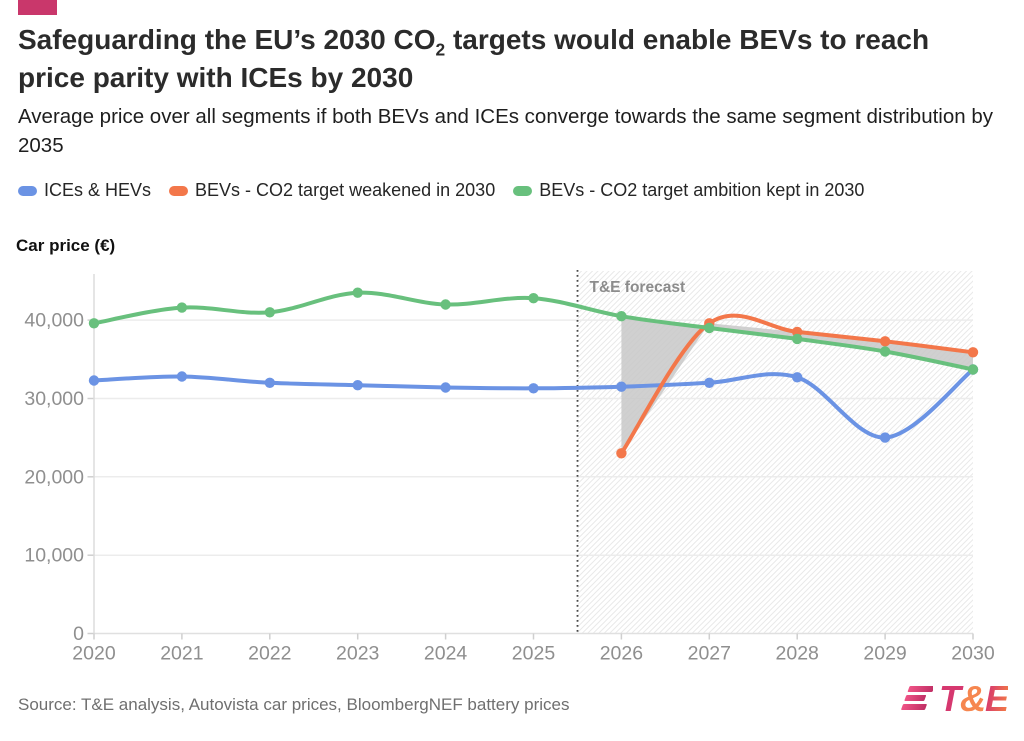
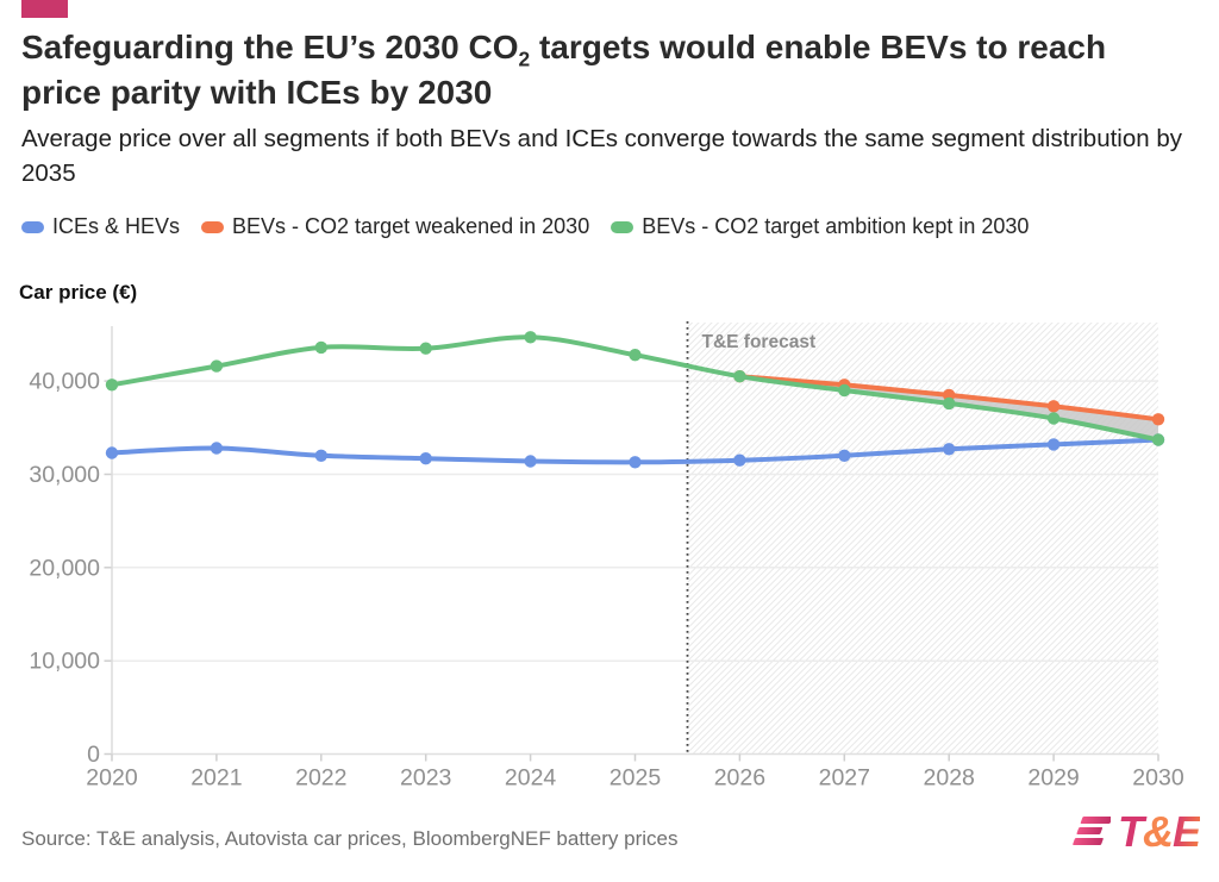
BEVs - CO2 target ambition kept in 2030/2022: 41000 -> 44000
BEVs - CO2 target ambition kept in 2030/2024: 42000 -> 45000
BEVs - CO2 target weakened in 2030/2026: 23000 -> 40000
ICEs & HEVs/2029: 25000 -> 33000
